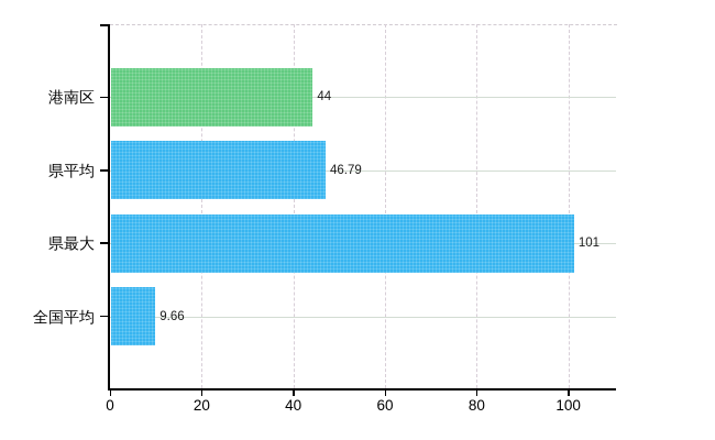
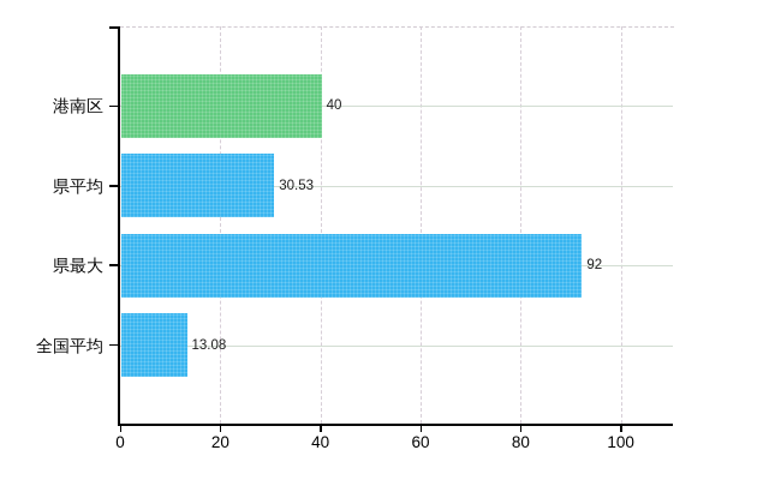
港南区: 44 -> 40
県平均: 46.79 -> 30.53
県最大: 101 -> 92
全国平均: 9.66 -> 13.08
